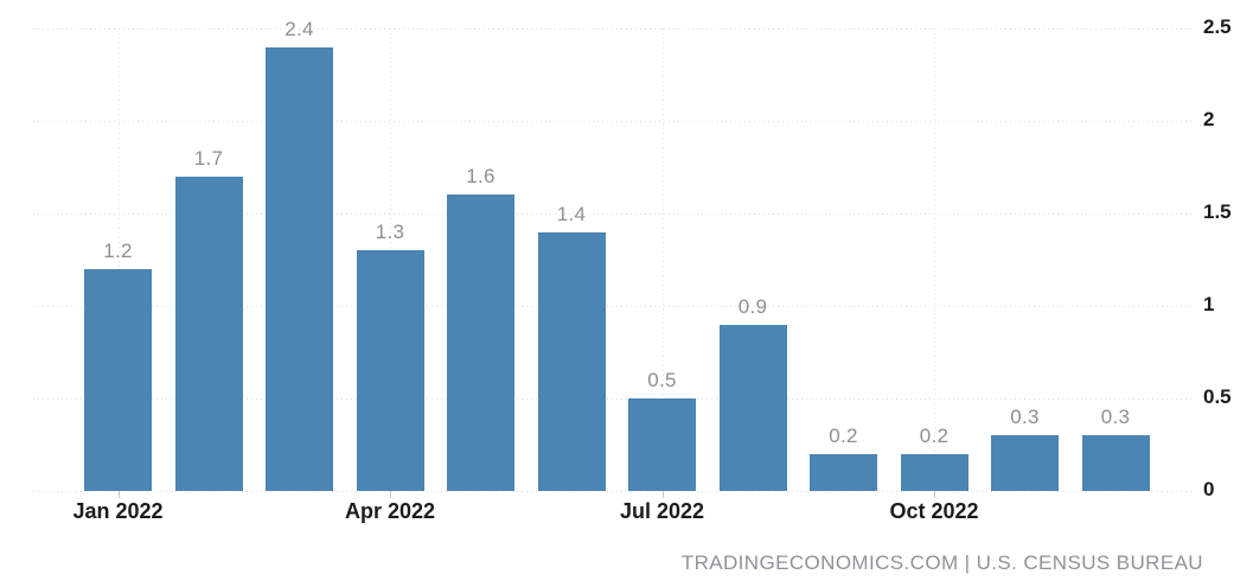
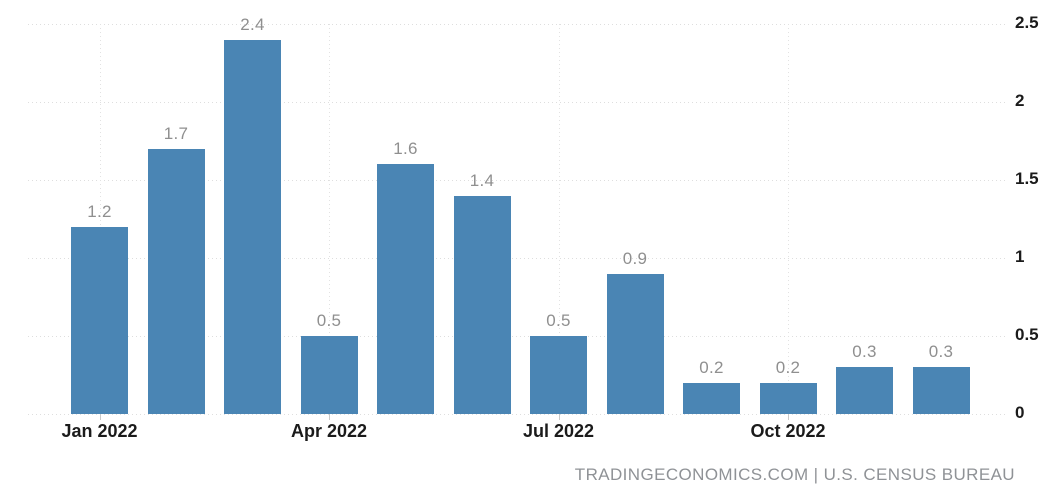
Apr 2022: 1.3 -> 0.5
